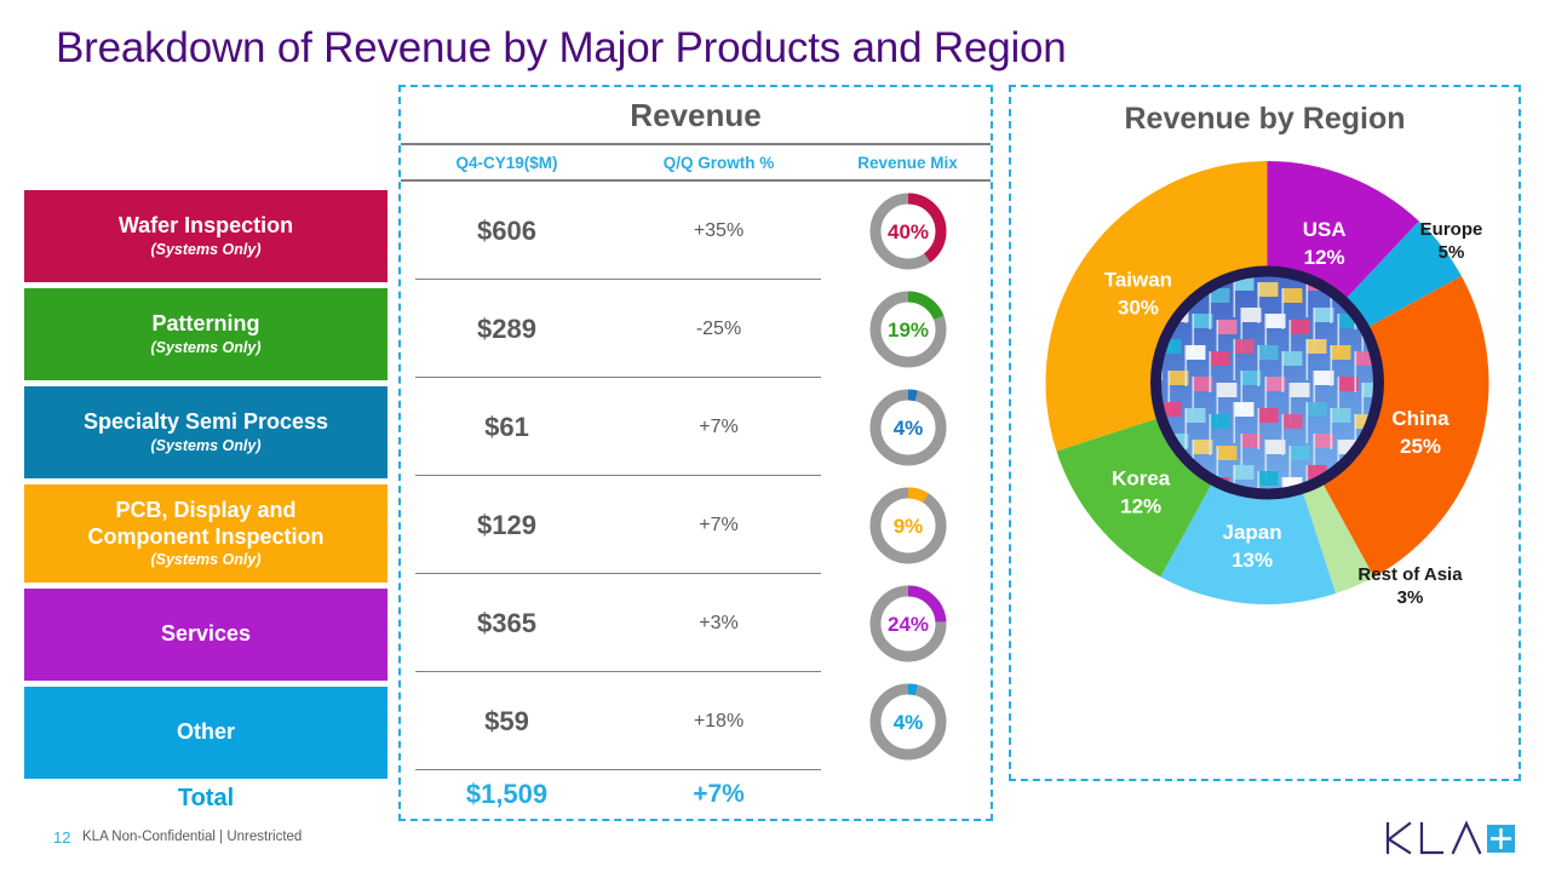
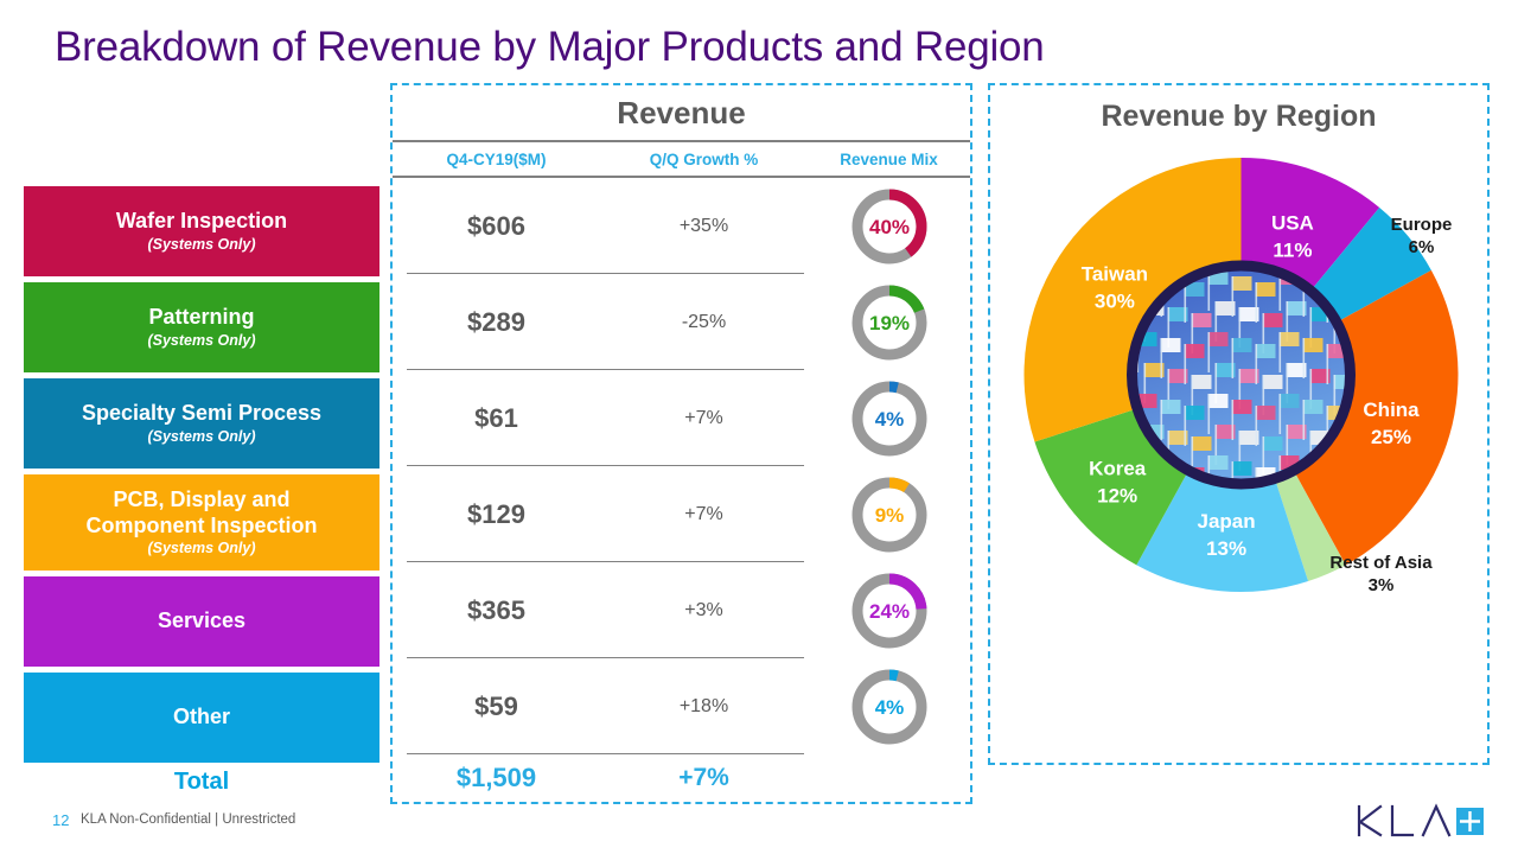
USA: 12% -> 11%
Europe: 5% -> 6%
